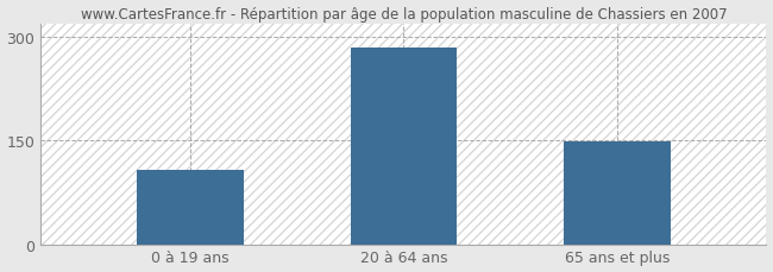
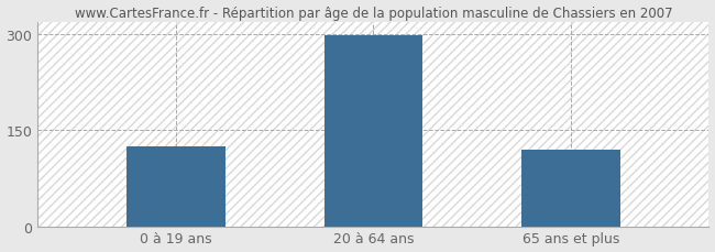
0 à 19 ans: 108 -> 125
20 à 64 ans: 284 -> 297
65 ans et plus: 148 -> 120
